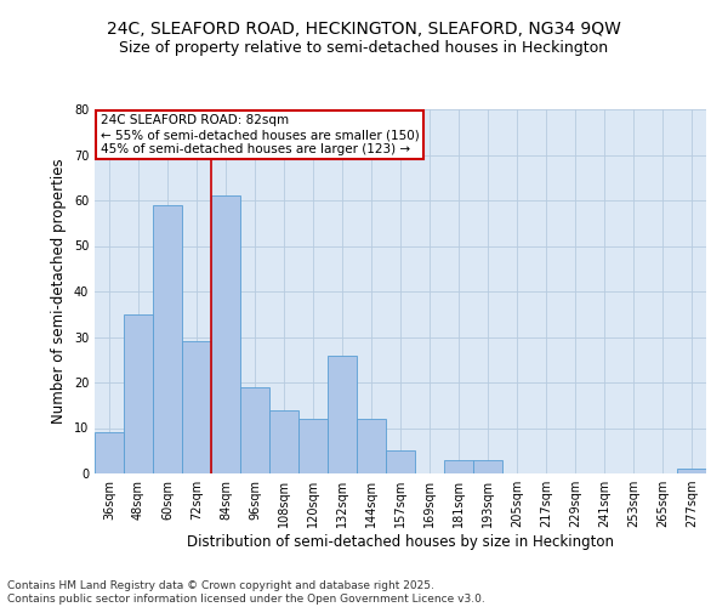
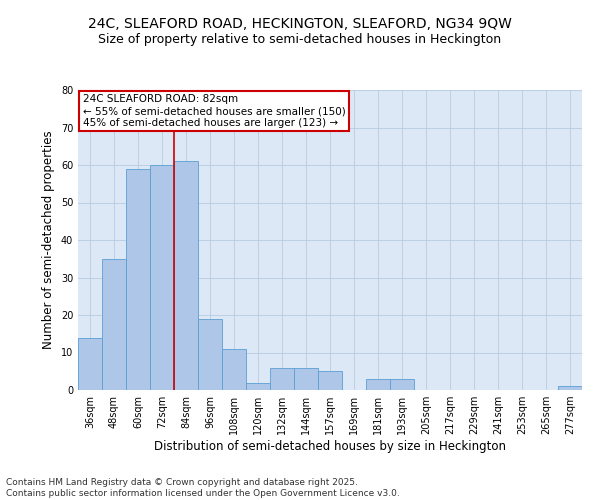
36sqm: 9 -> 14
72sqm: 29 -> 60
108sqm: 14 -> 11
120sqm: 12 -> 2
132sqm: 26 -> 6
144sqm: 12 -> 6
